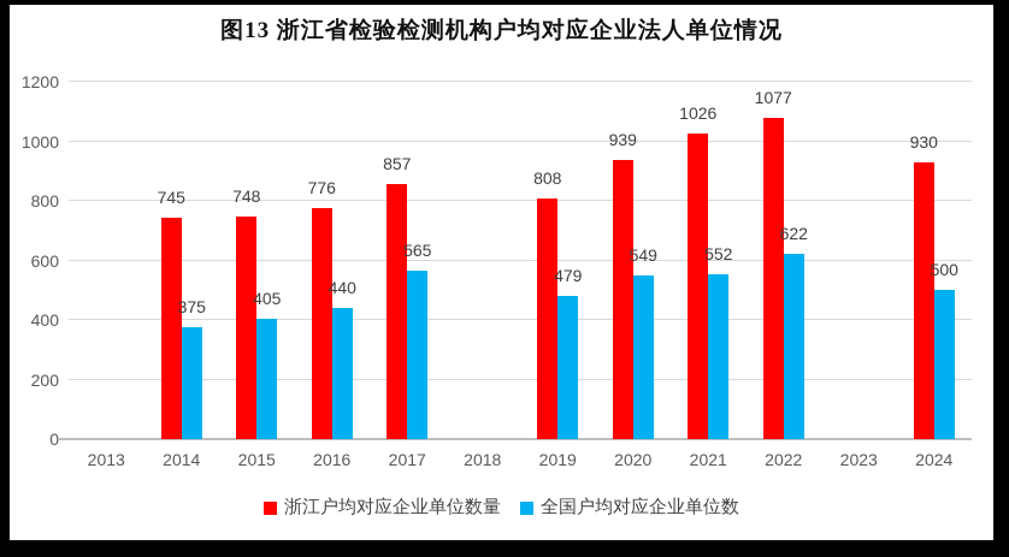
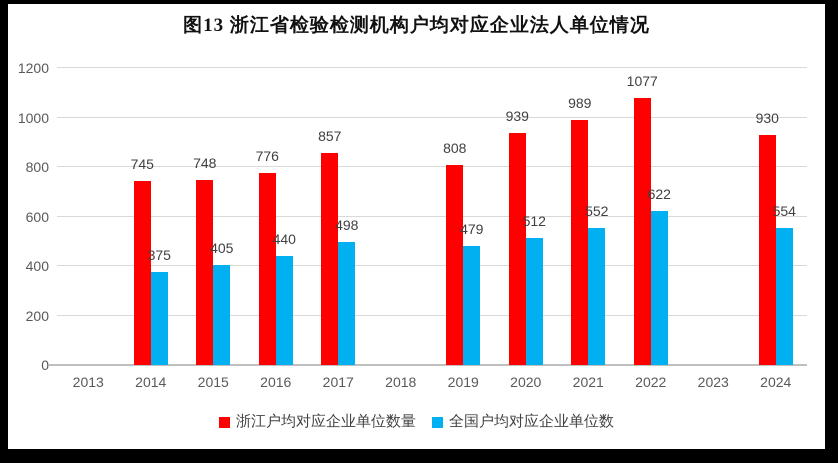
全国户均对应企业单位数/2017: 565 -> 498
全国户均对应企业单位数/2020: 549 -> 512
浙江户均对应企业单位数量/2021: 1026 -> 989
全国户均对应企业单位数/2024: 500 -> 554
